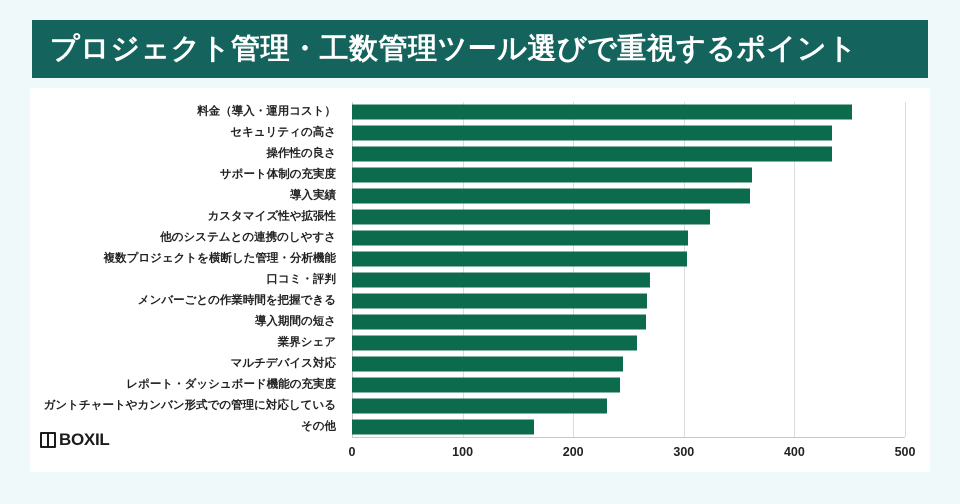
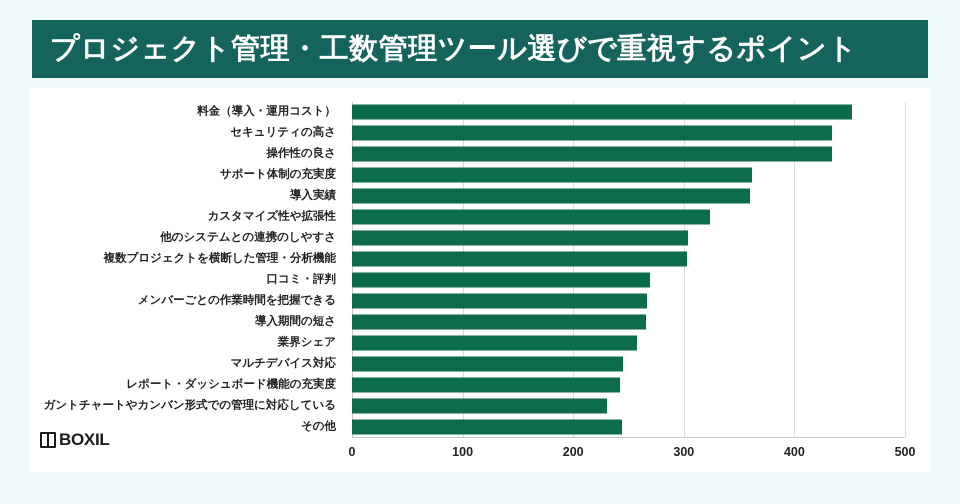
その他: 165 -> 244
